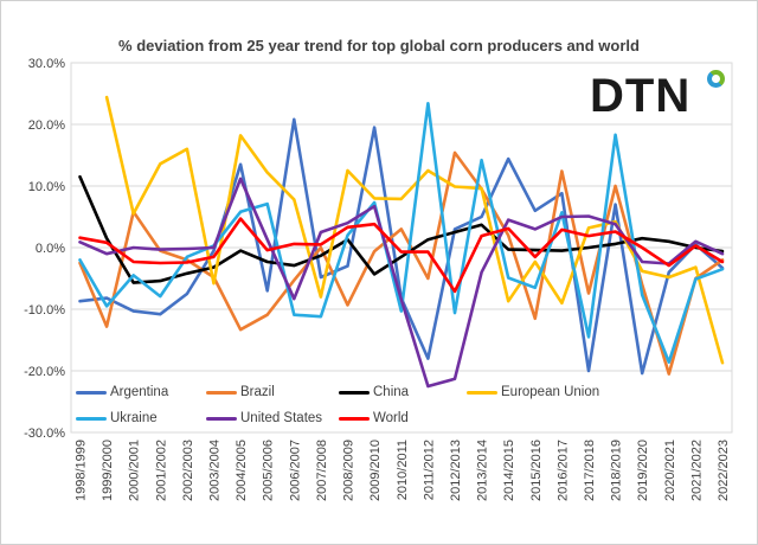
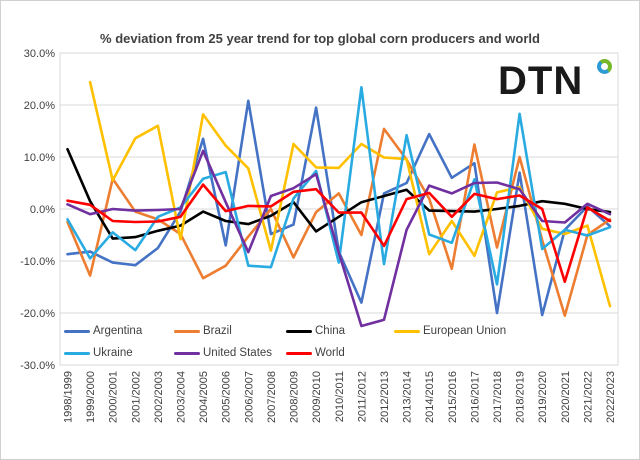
Ukraine/2020/2021: -19% -> -4%
World/2020/2021: -3% -> -14%
